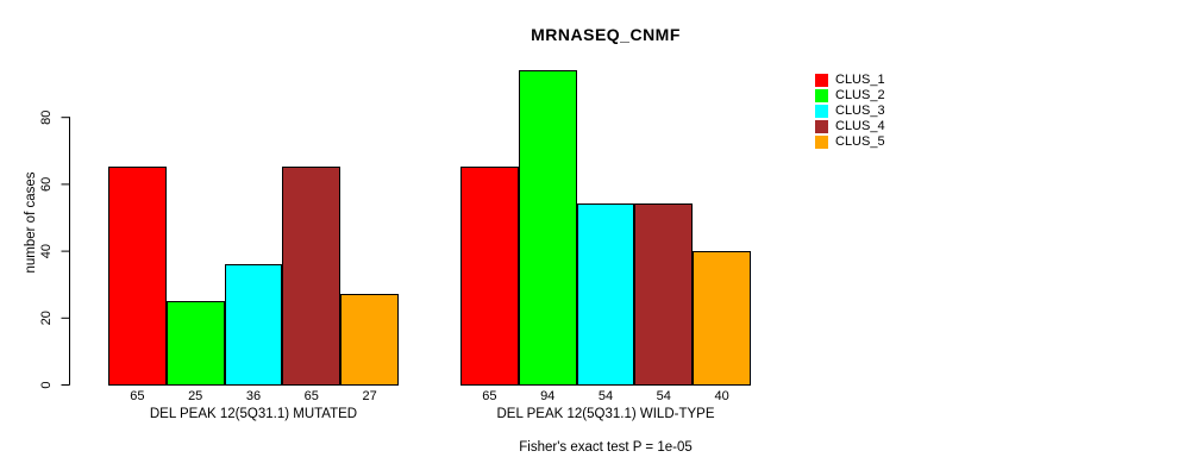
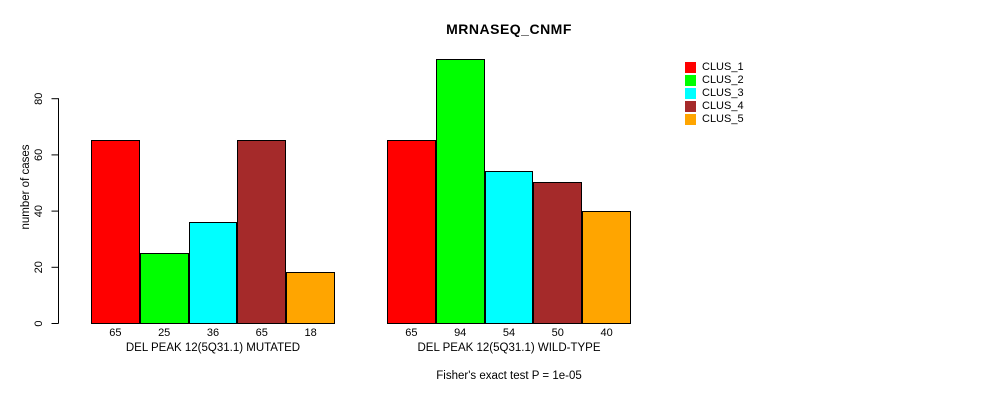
CLUS_5/DEL PEAK 12(5Q31.1) MUTATED: 27 -> 18
CLUS_4/DEL PEAK 12(5Q31.1) WILD-TYPE: 54 -> 50
